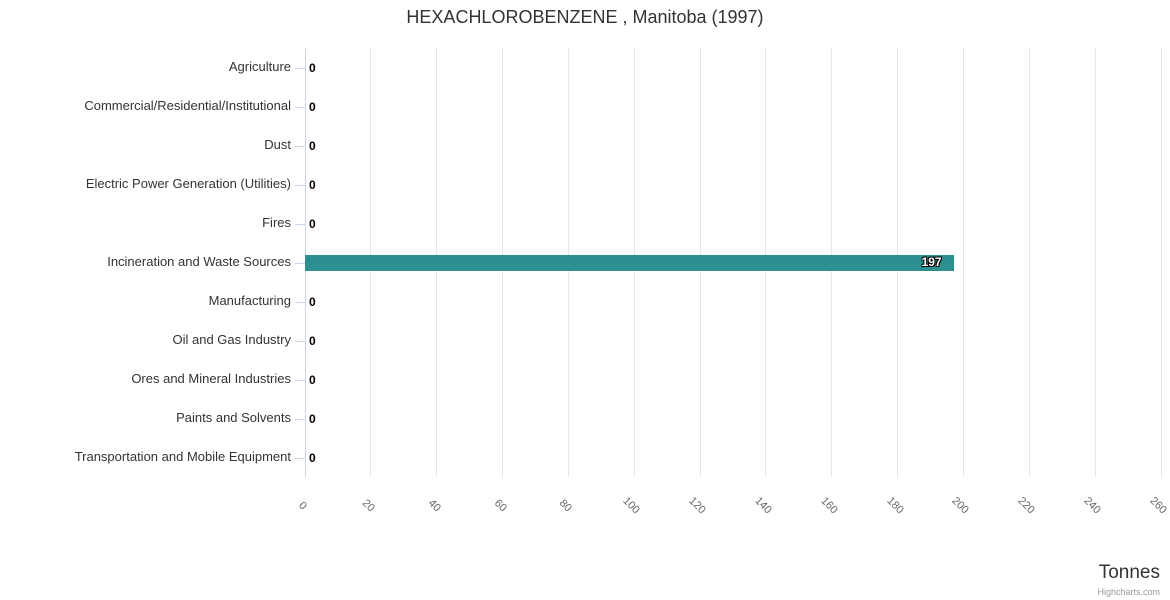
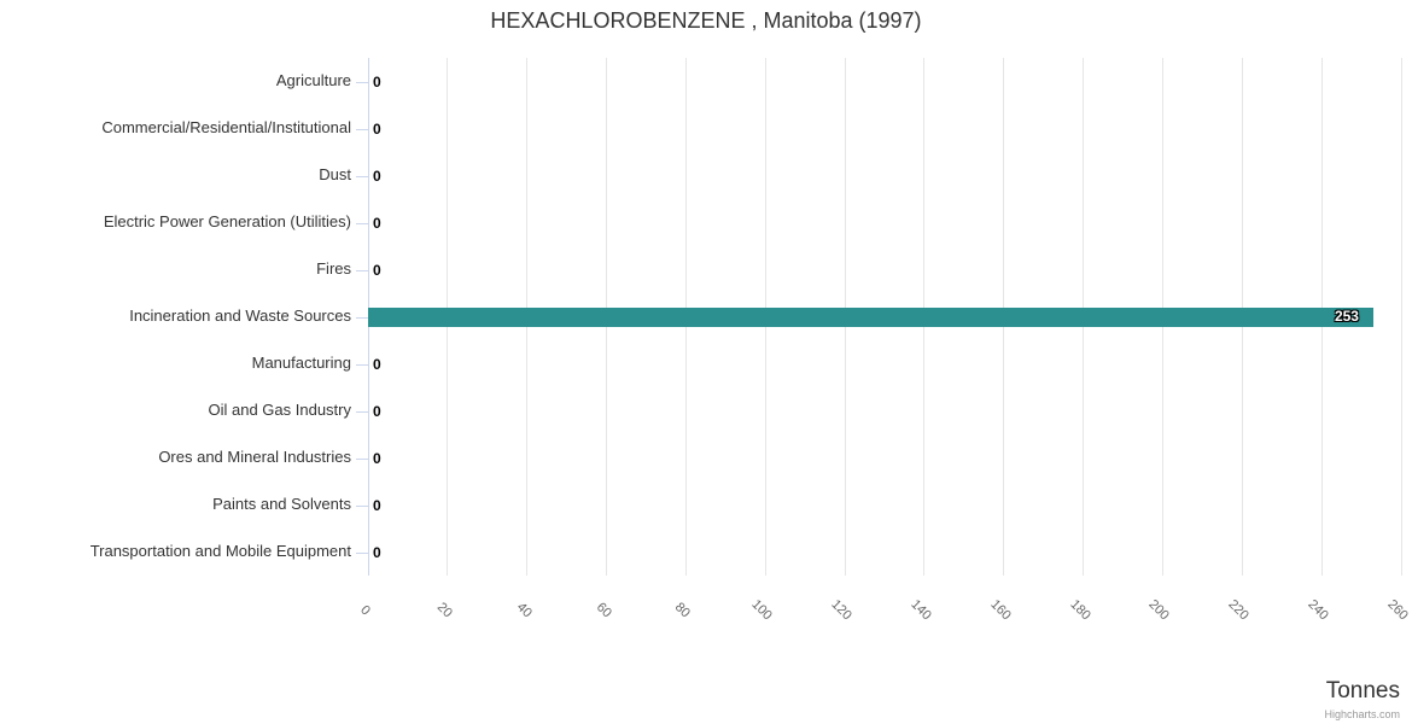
Incineration and Waste Sources: 197 -> 253
